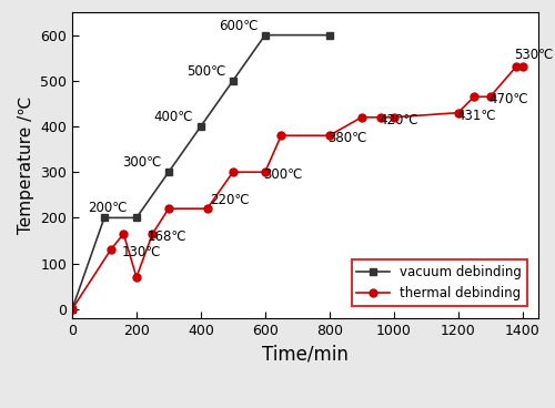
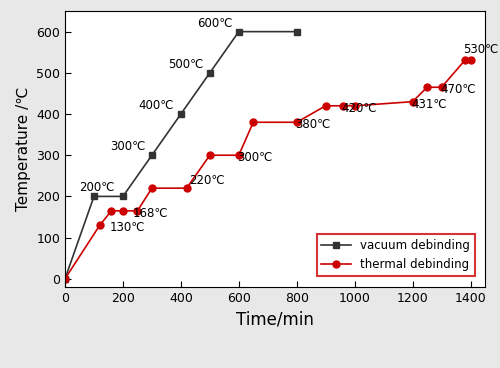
thermal debinding/200: 70 -> 165
